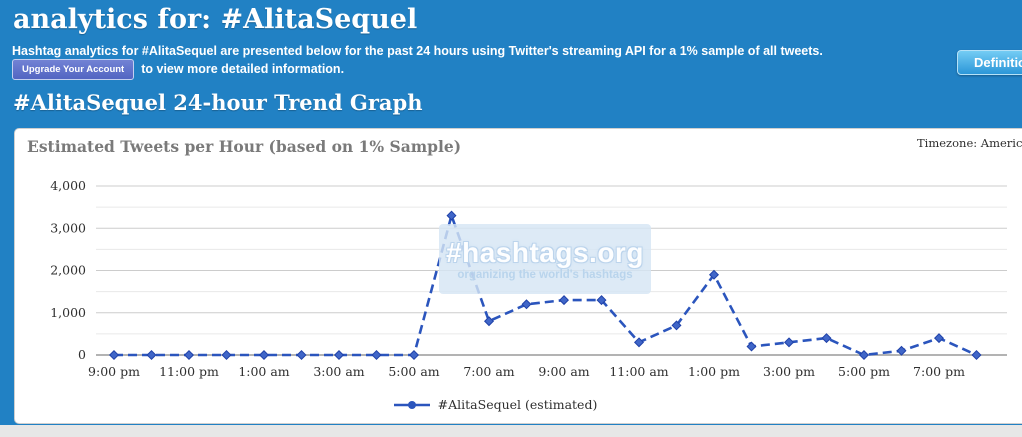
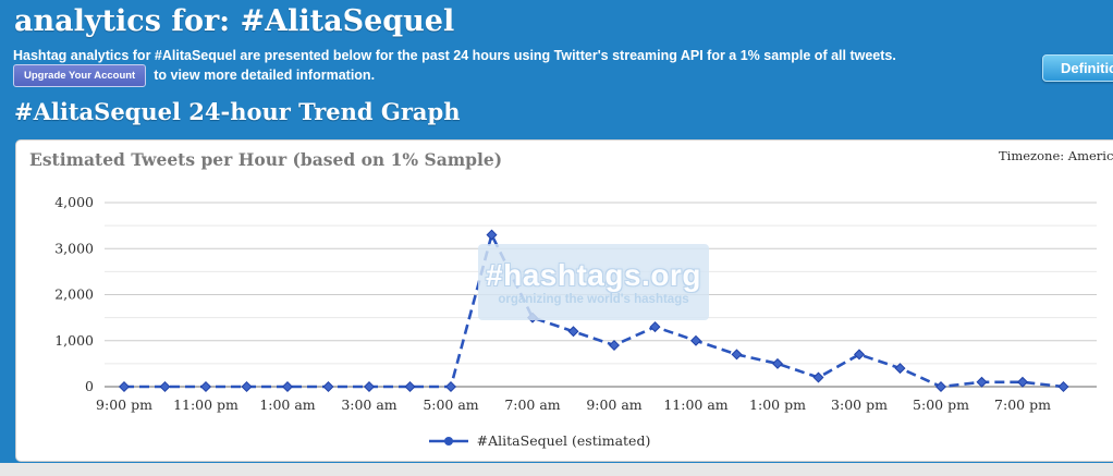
7:00 am: 800 -> 1500
9:00 am: 1300 -> 900
11:00 am: 300 -> 1000
1:00 pm: 1900 -> 500
3:00 pm: 300 -> 700
7:00 pm: 400 -> 100
